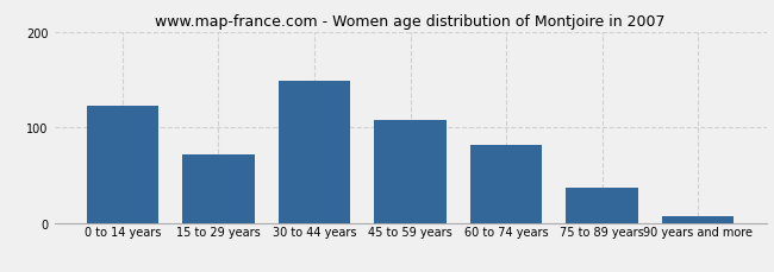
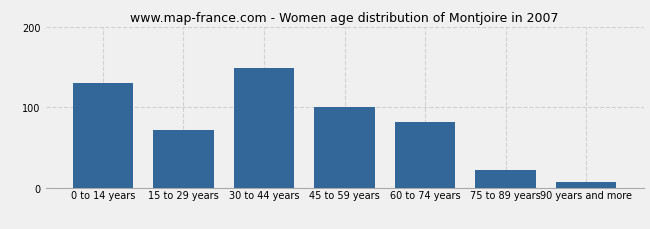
0 to 14 years: 122 -> 130
45 to 59 years: 107 -> 100
75 to 89 years: 37 -> 22
